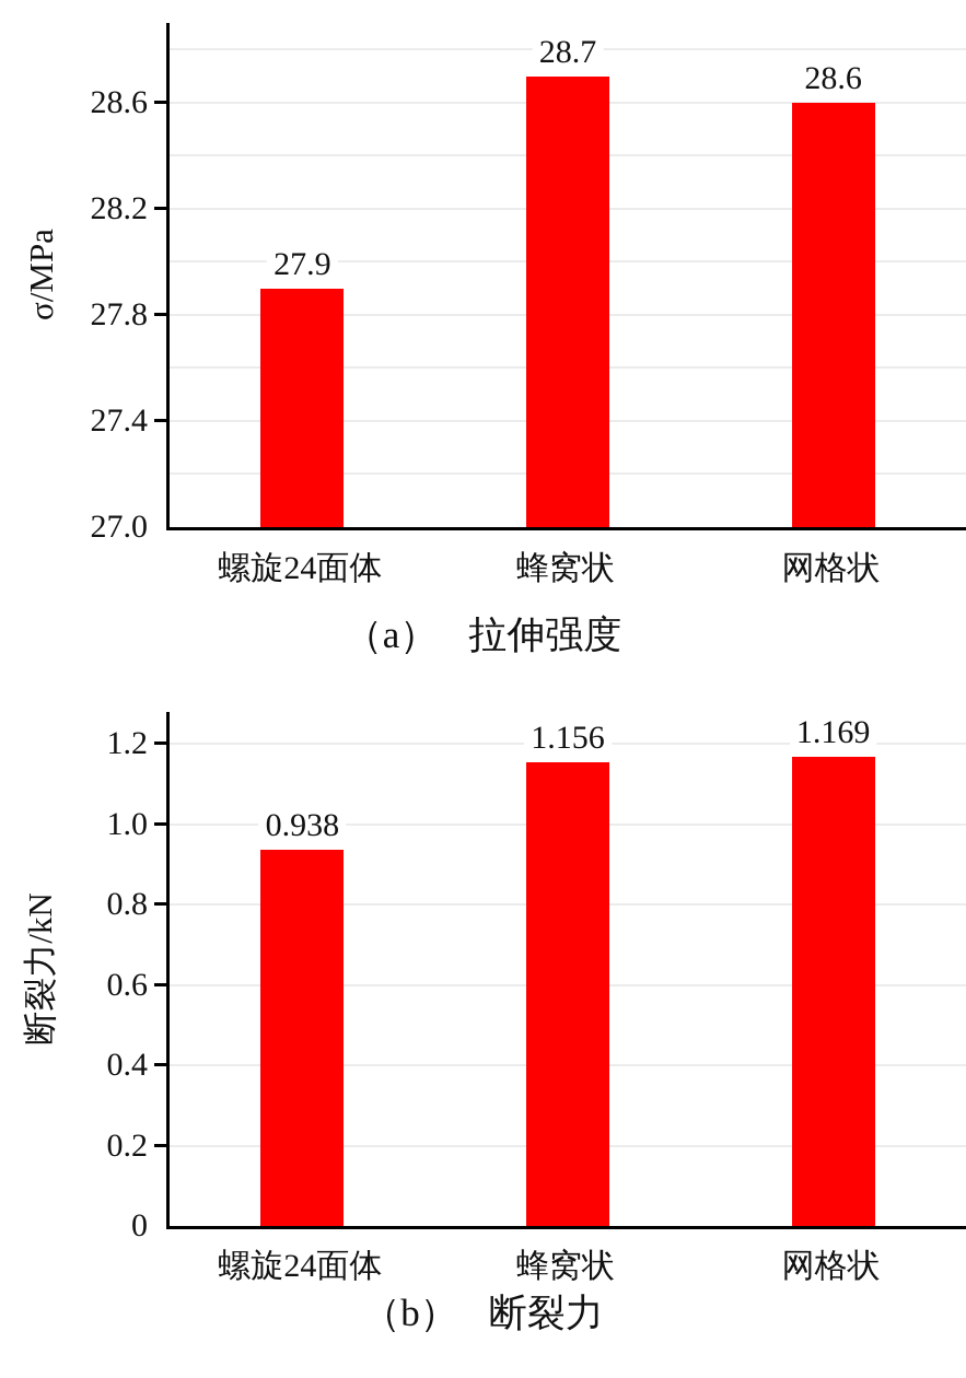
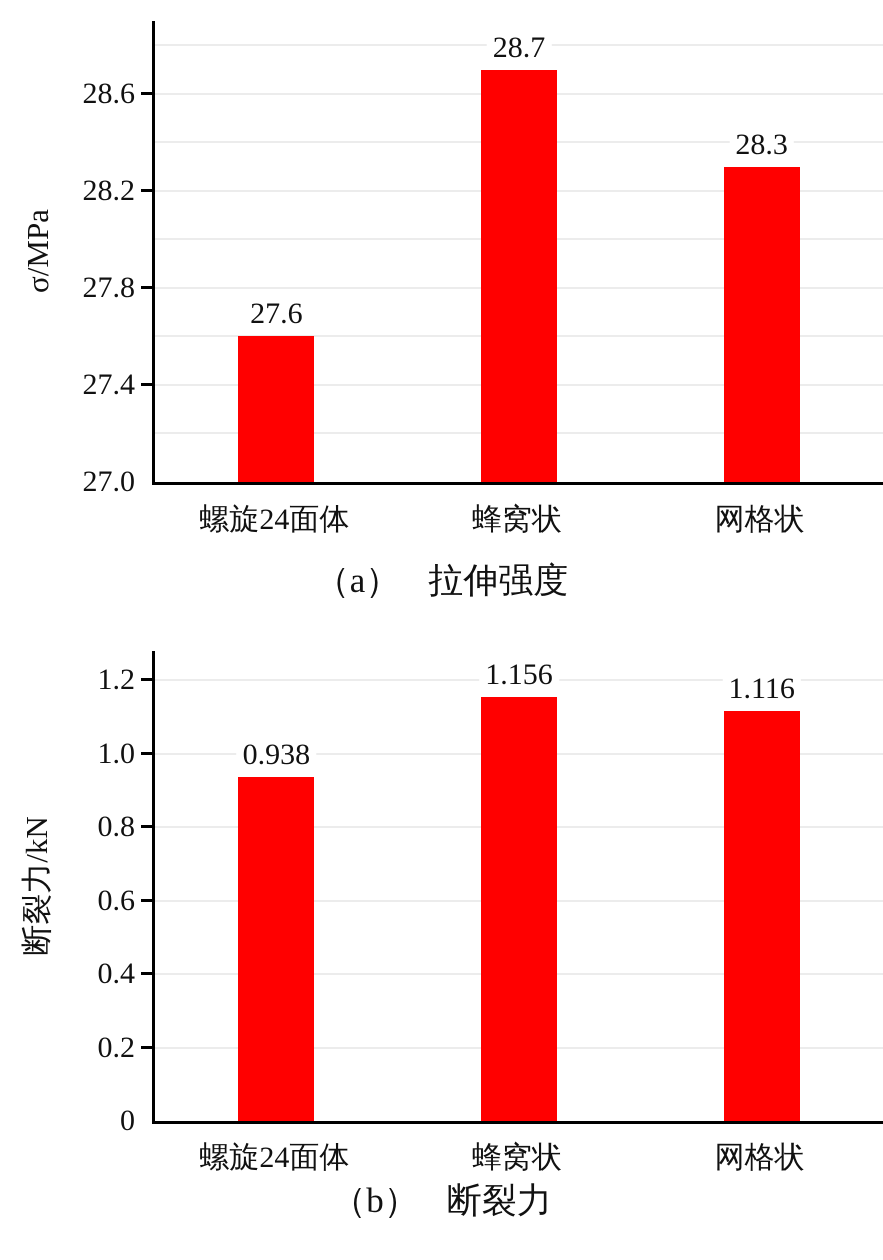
（a） 拉伸强度/螺旋24面体: 27.9 -> 27.6
（a） 拉伸强度/网格状: 28.6 -> 28.3
（b） 断裂力/网格状: 1.169 -> 1.116
